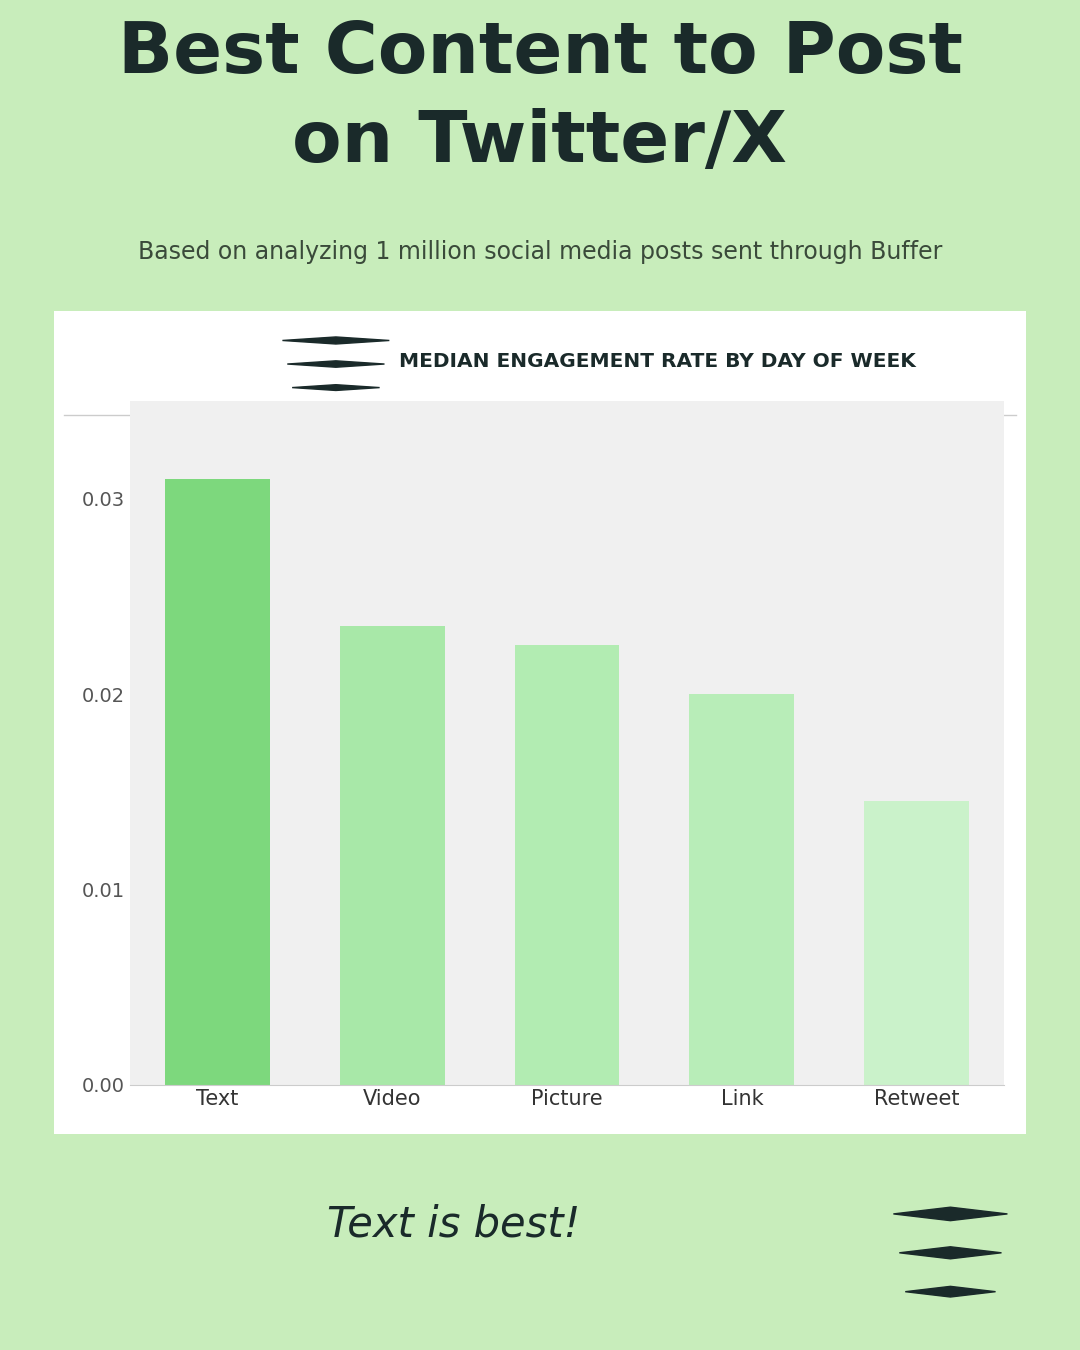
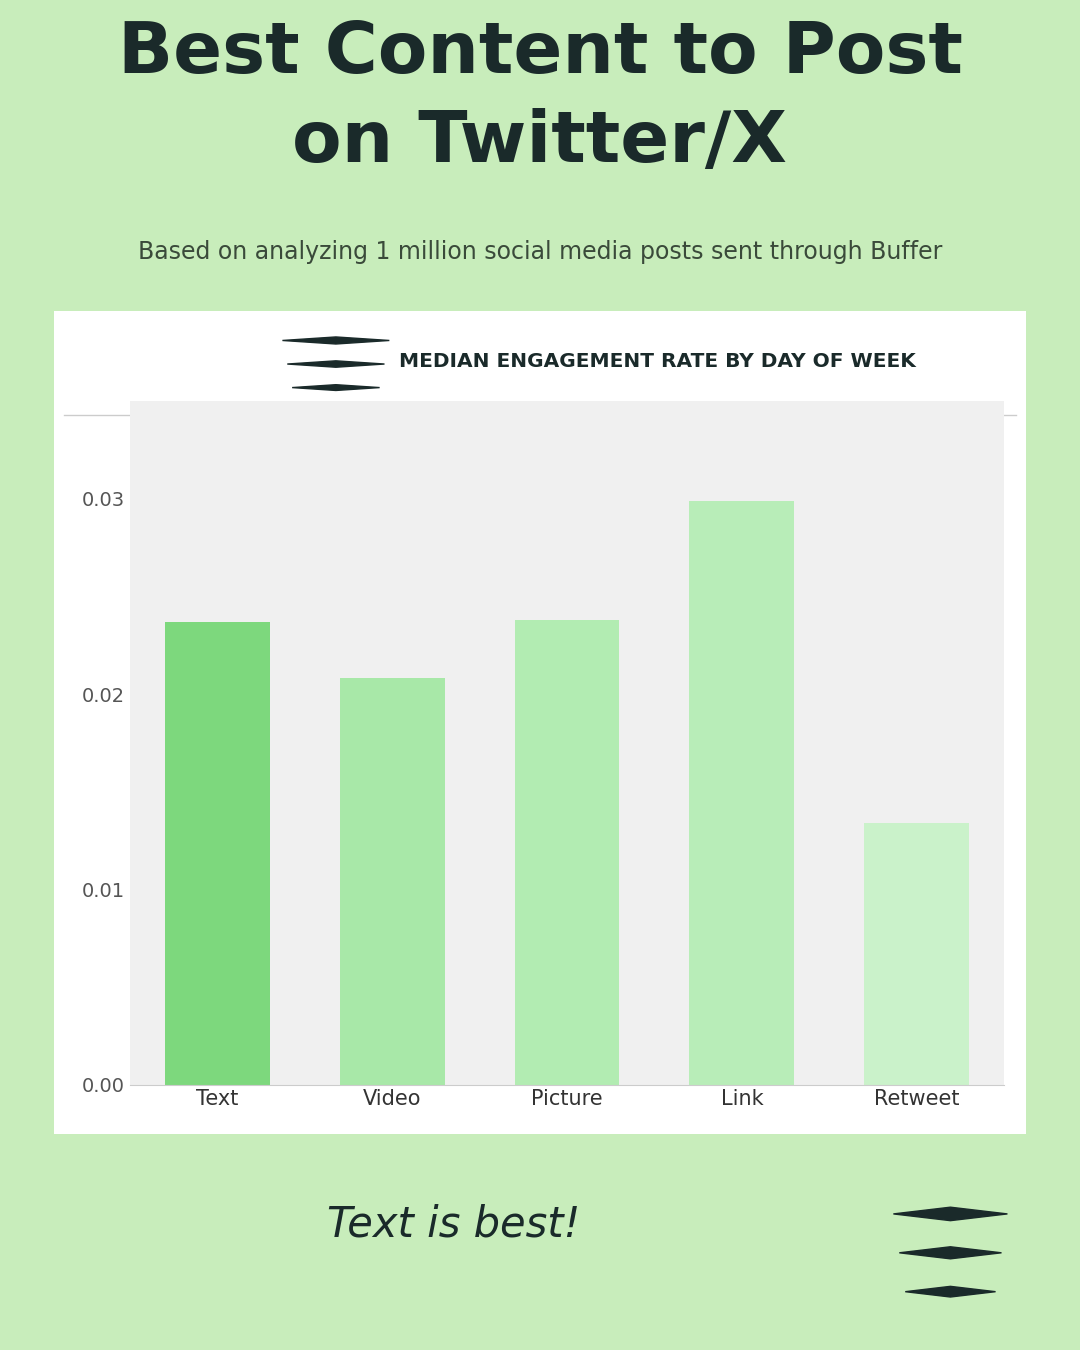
Text: 0.0310 -> 0.0237
Video: 0.0235 -> 0.0208
Picture: 0.0225 -> 0.0238
Link: 0.0200 -> 0.0299
Retweet: 0.0145 -> 0.0134
